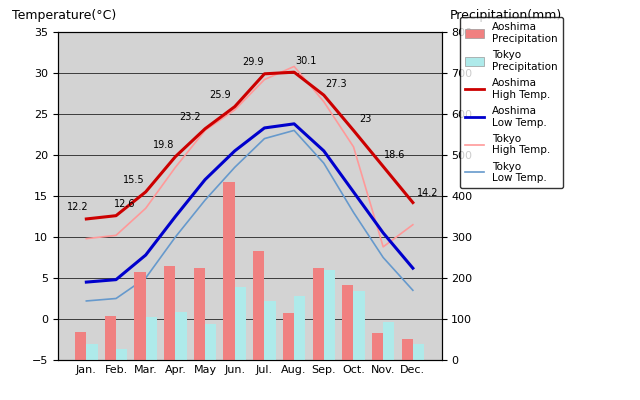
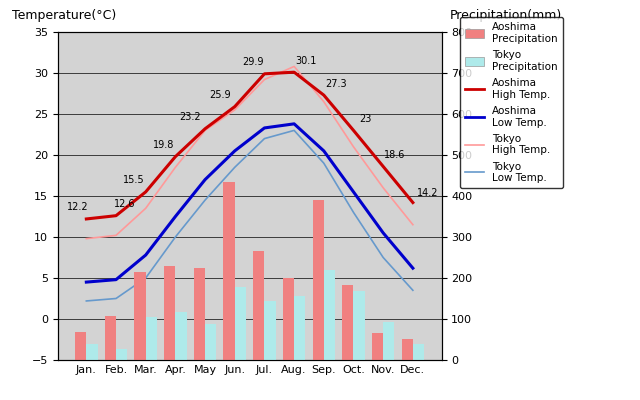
Aoshima Precipitation/Aug.: 115 -> 200
Aoshima Precipitation/Sep.: 225 -> 390
Tokyo High Temp./Nov.: 8.8 -> 16.0
